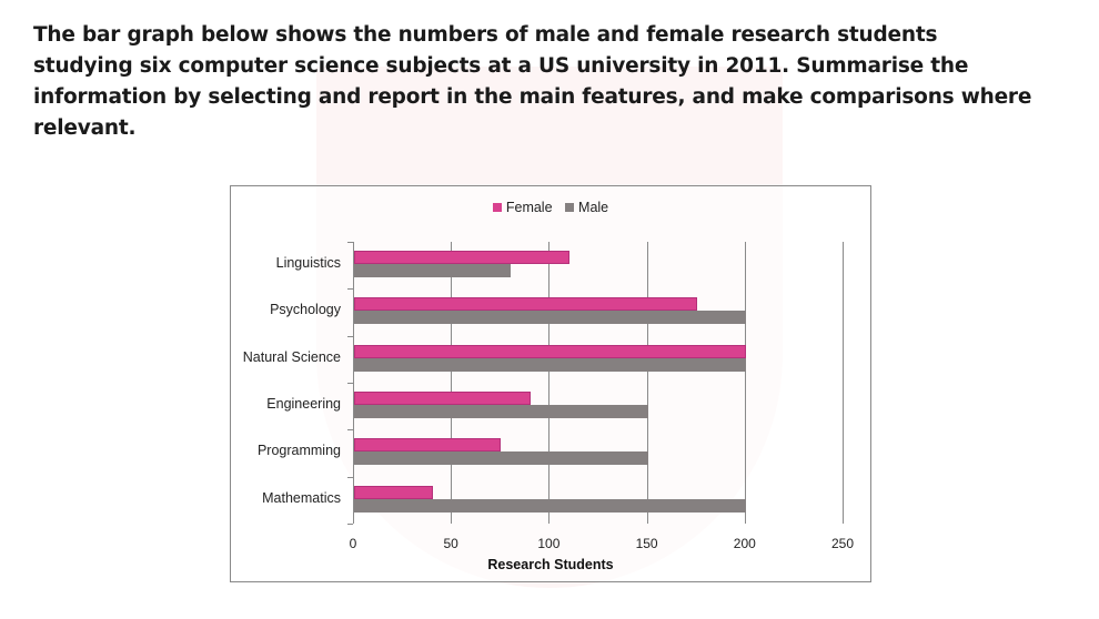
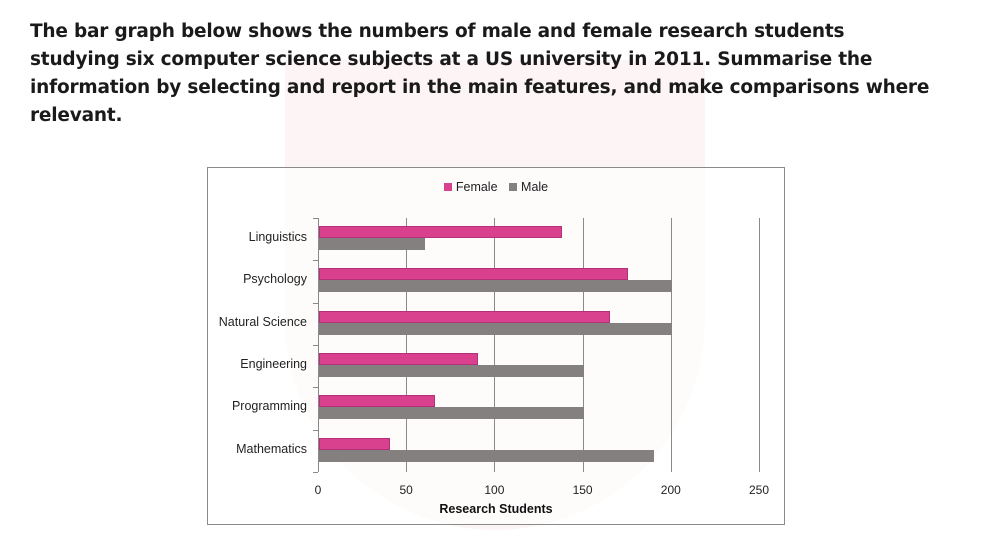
Female/Linguistics: 110 -> 138
Male/Linguistics: 80 -> 60
Female/Natural Science: 200 -> 165
Female/Programming: 75 -> 66
Male/Mathematics: 200 -> 190
